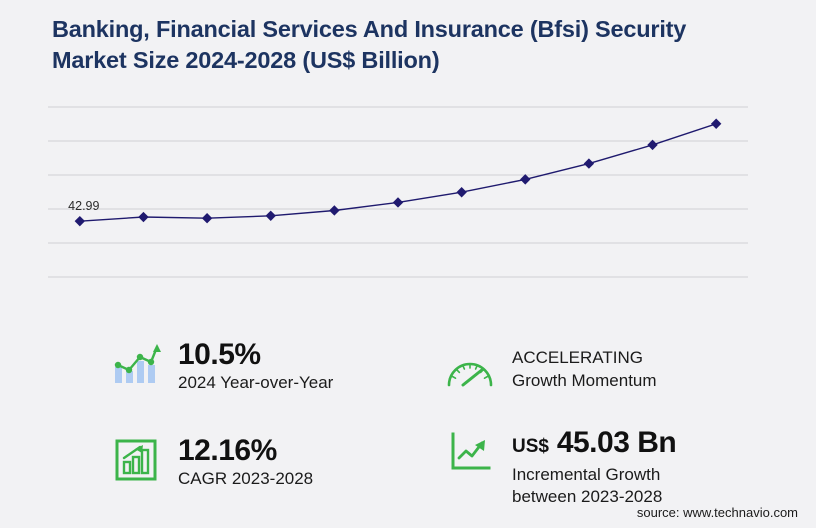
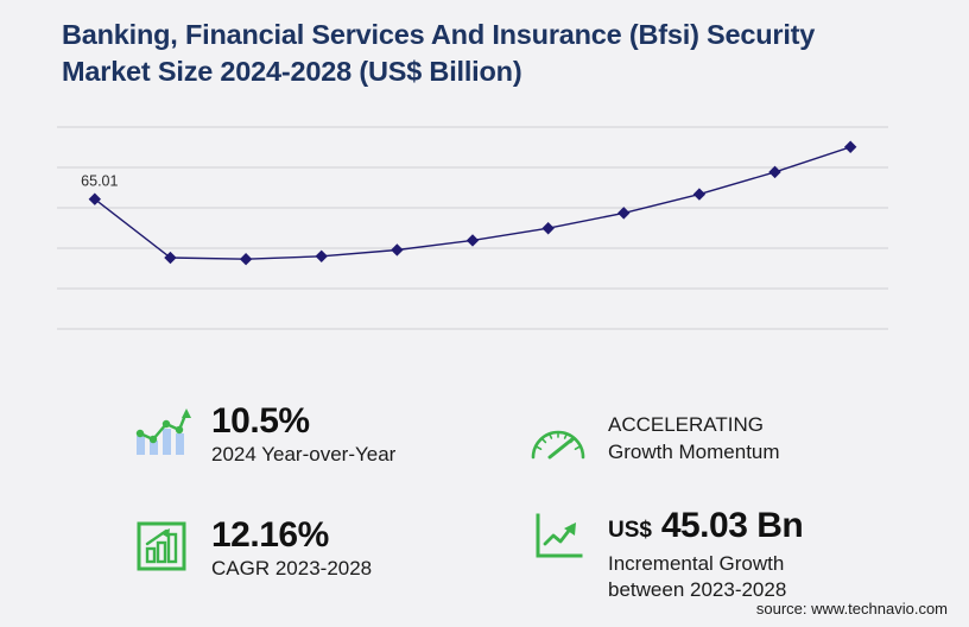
2018: 42.99 -> 65.01
